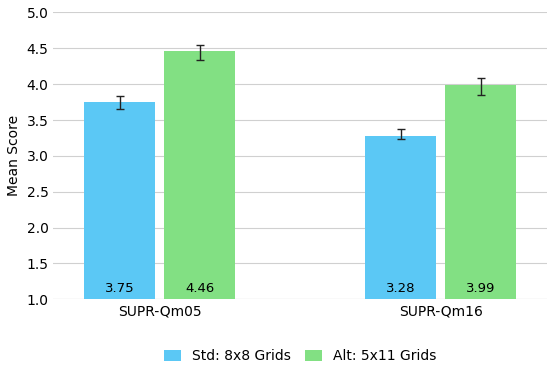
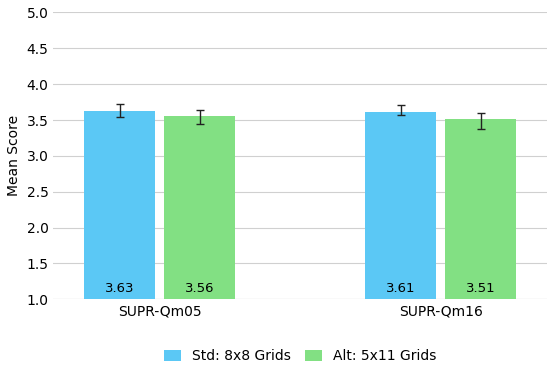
Std: 8x8 Grids/SUPR-Qm05: 3.75 -> 3.63
Alt: 5x11 Grids/SUPR-Qm05: 4.46 -> 3.56
Std: 8x8 Grids/SUPR-Qm16: 3.28 -> 3.61
Alt: 5x11 Grids/SUPR-Qm16: 3.99 -> 3.51
